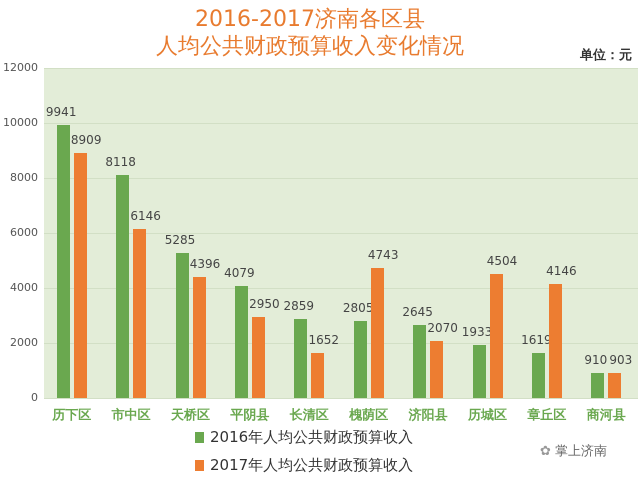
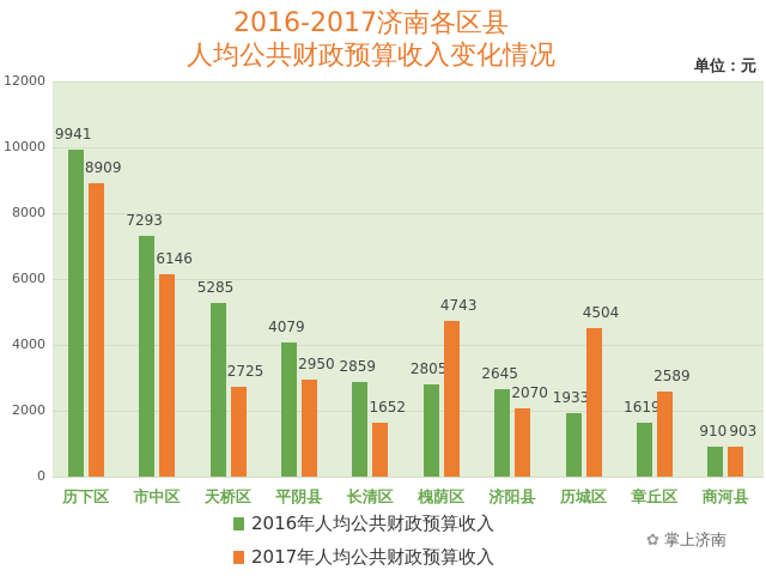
2016年人均公共财政预算收入/市中区: 8118 -> 7293
2017年人均公共财政预算收入/天桥区: 4396 -> 2725
2017年人均公共财政预算收入/章丘区: 4146 -> 2589
